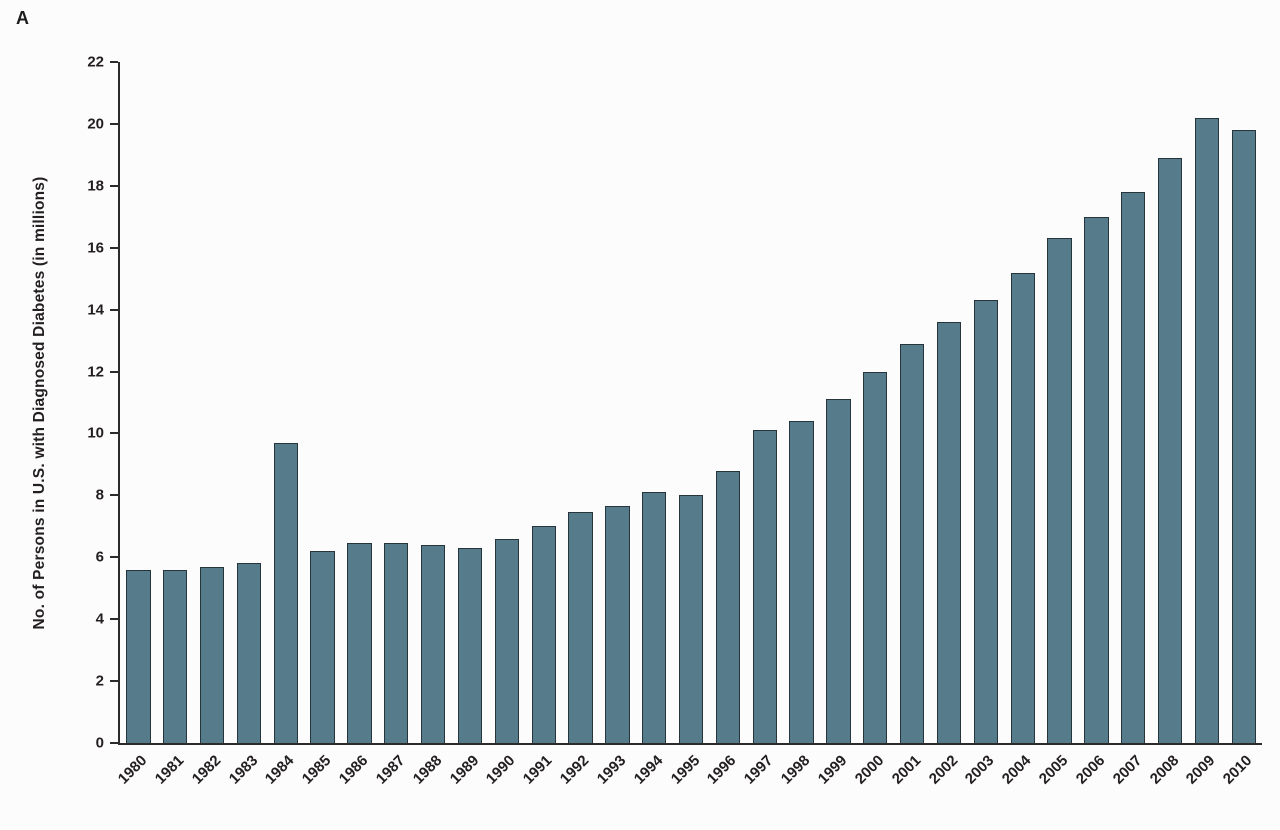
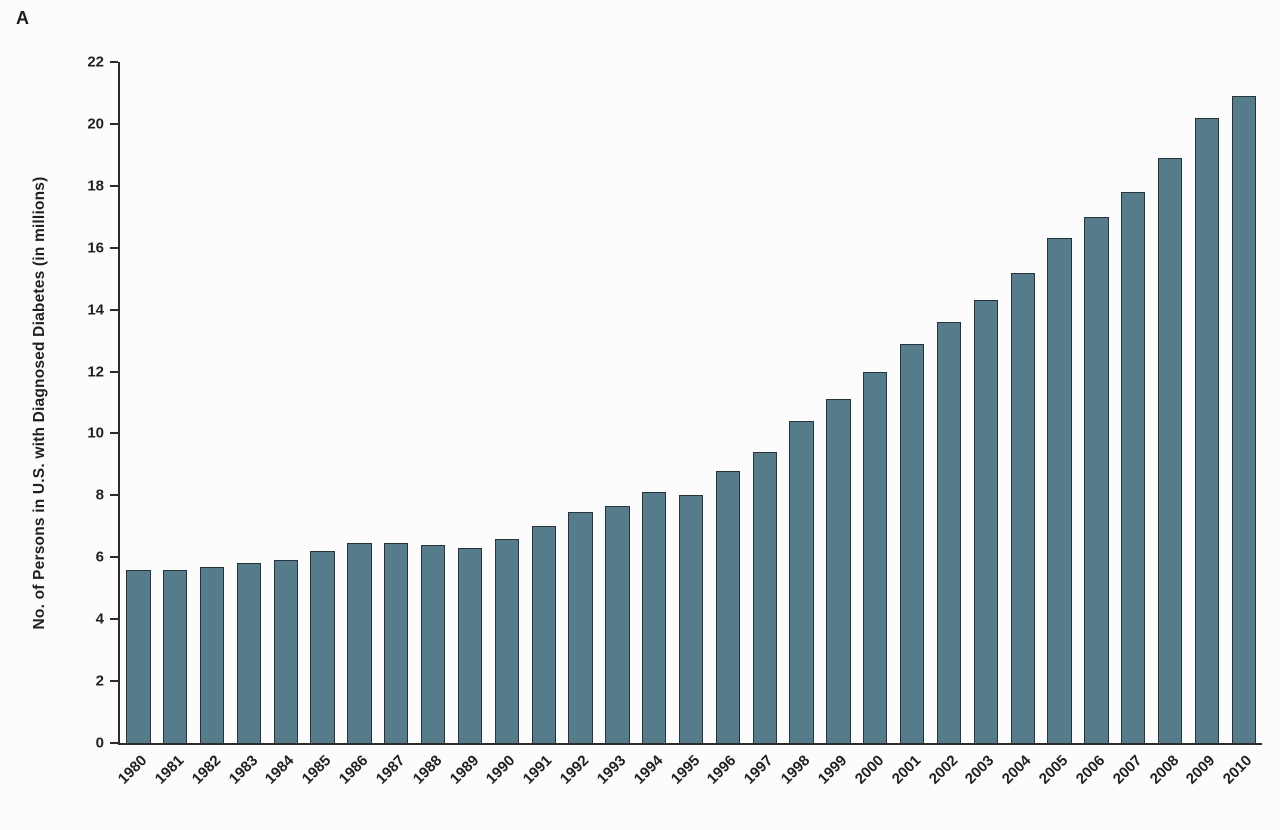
1984: 9.7 -> 5.9
1997: 10.1 -> 9.4
2010: 19.8 -> 20.9
